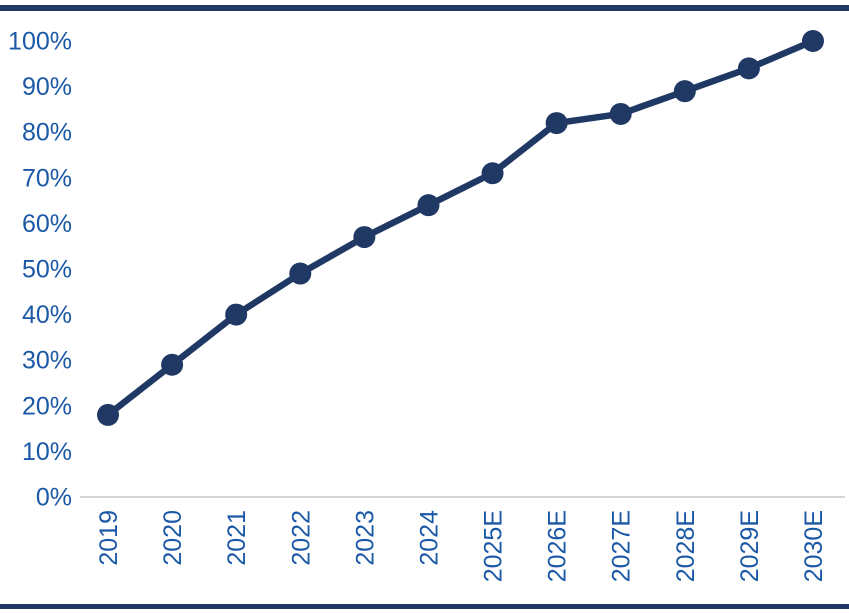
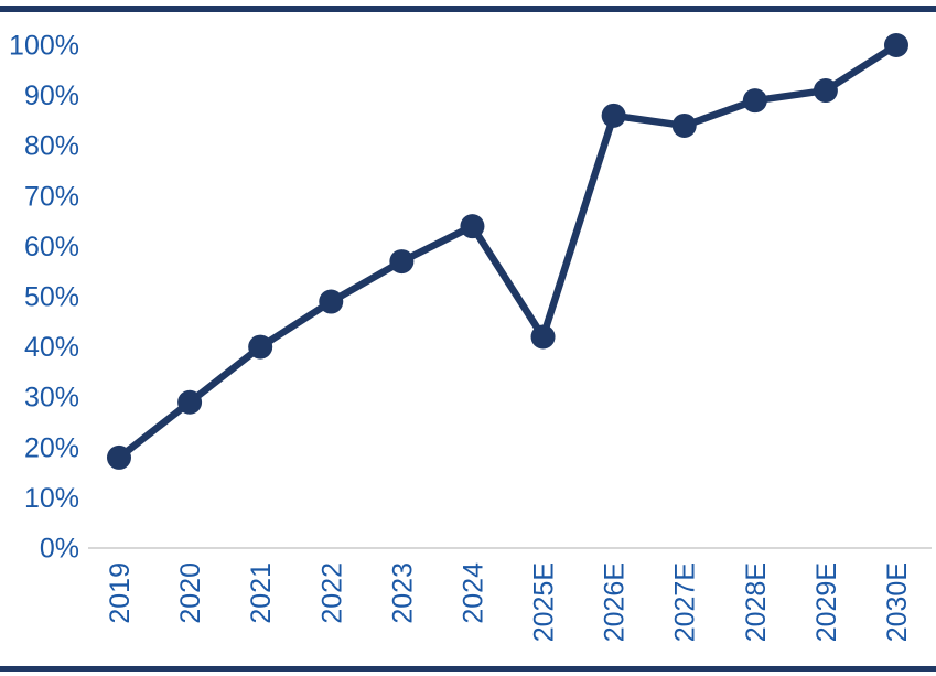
2025E: 71% -> 42%
2026E: 82% -> 86%
2029E: 94% -> 91%
